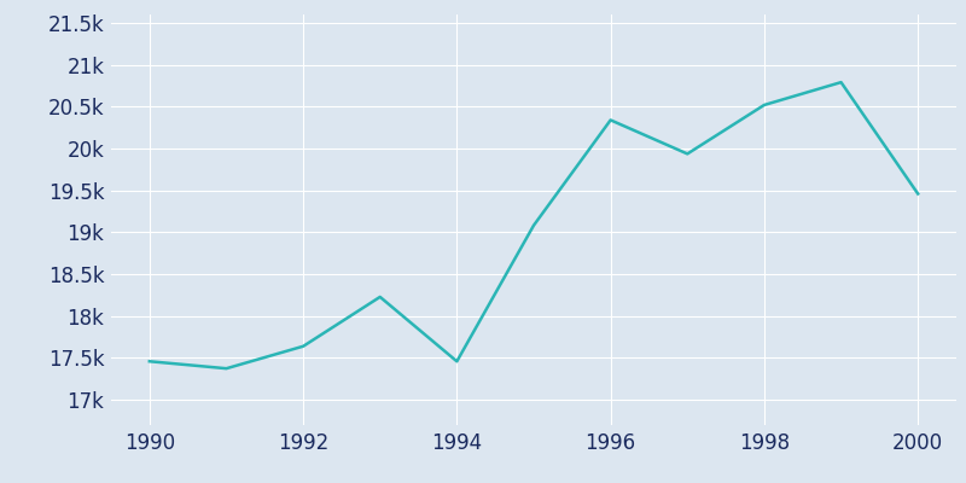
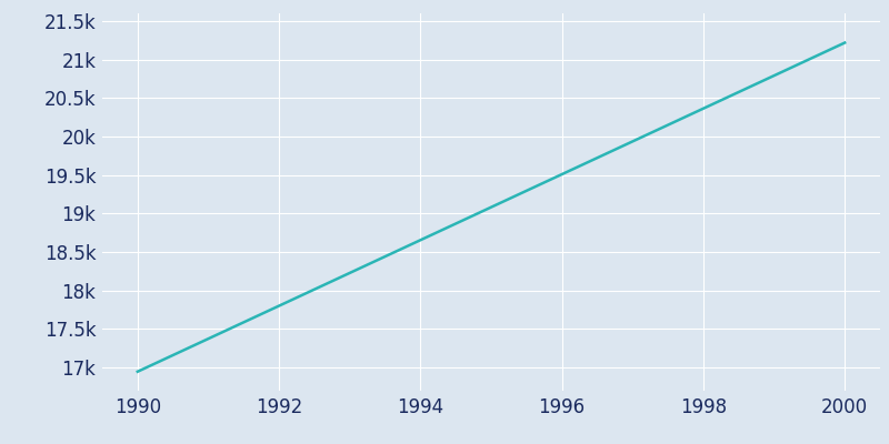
1990: 17.46k -> 16.95k
1992: 17.64k -> 17.80k
1994: 17.46k -> 18.66k
1996: 20.34k -> 19.51k
1998: 20.52k -> 20.36k
2000: 19.46k -> 21.22k
